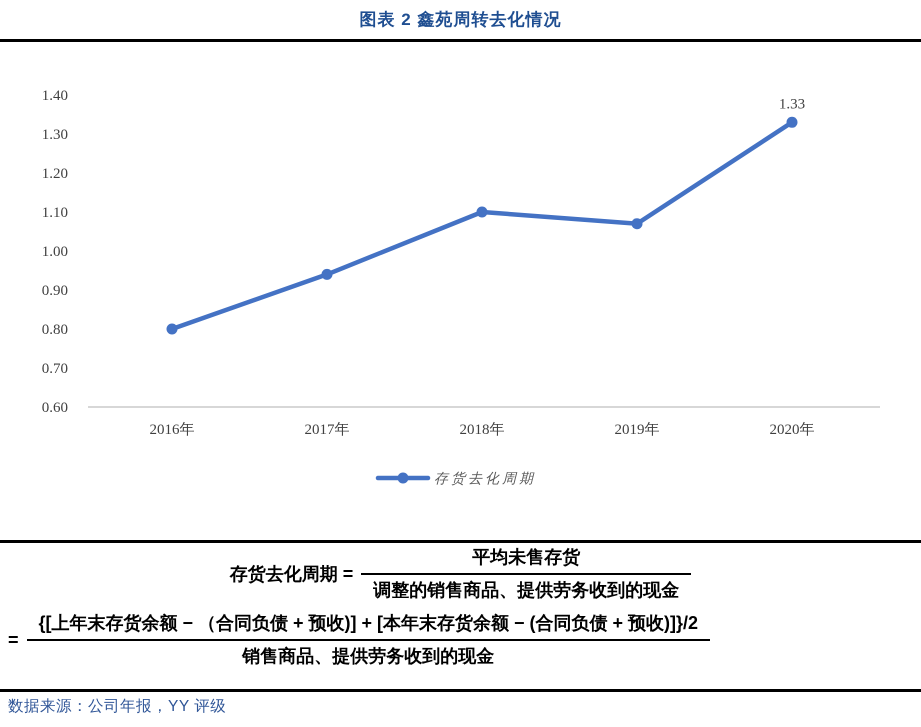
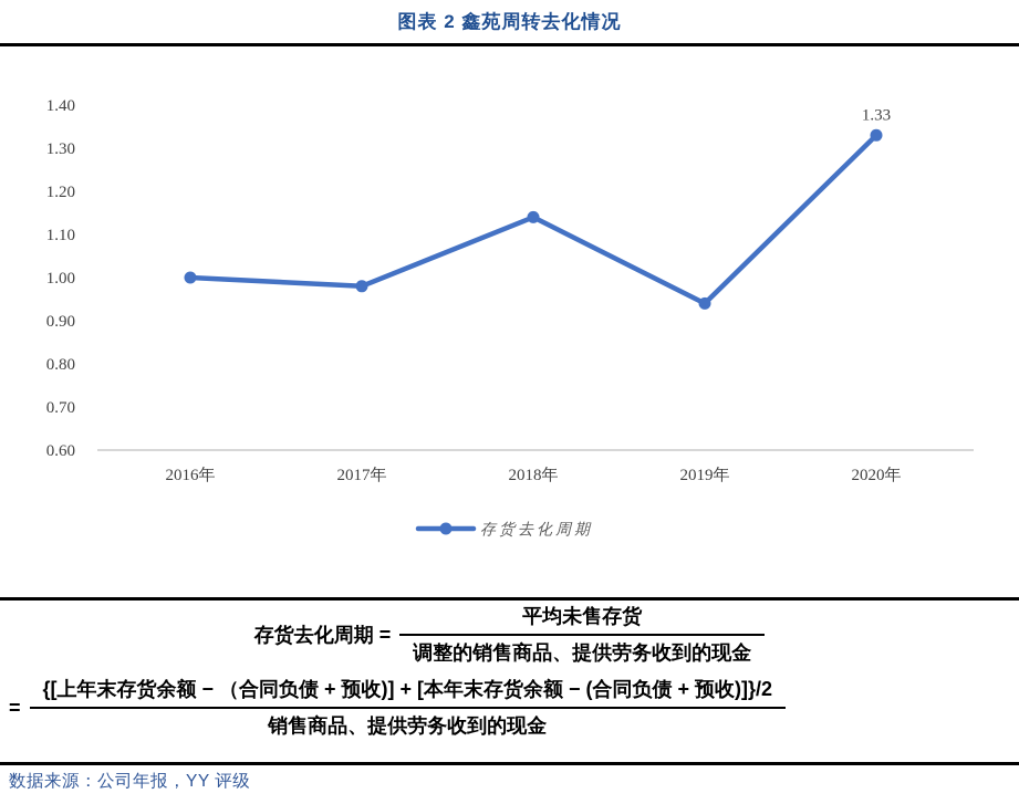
2016年: 0.80 -> 1.00
2017年: 0.94 -> 0.98
2018年: 1.10 -> 1.14
2019年: 1.07 -> 0.94
